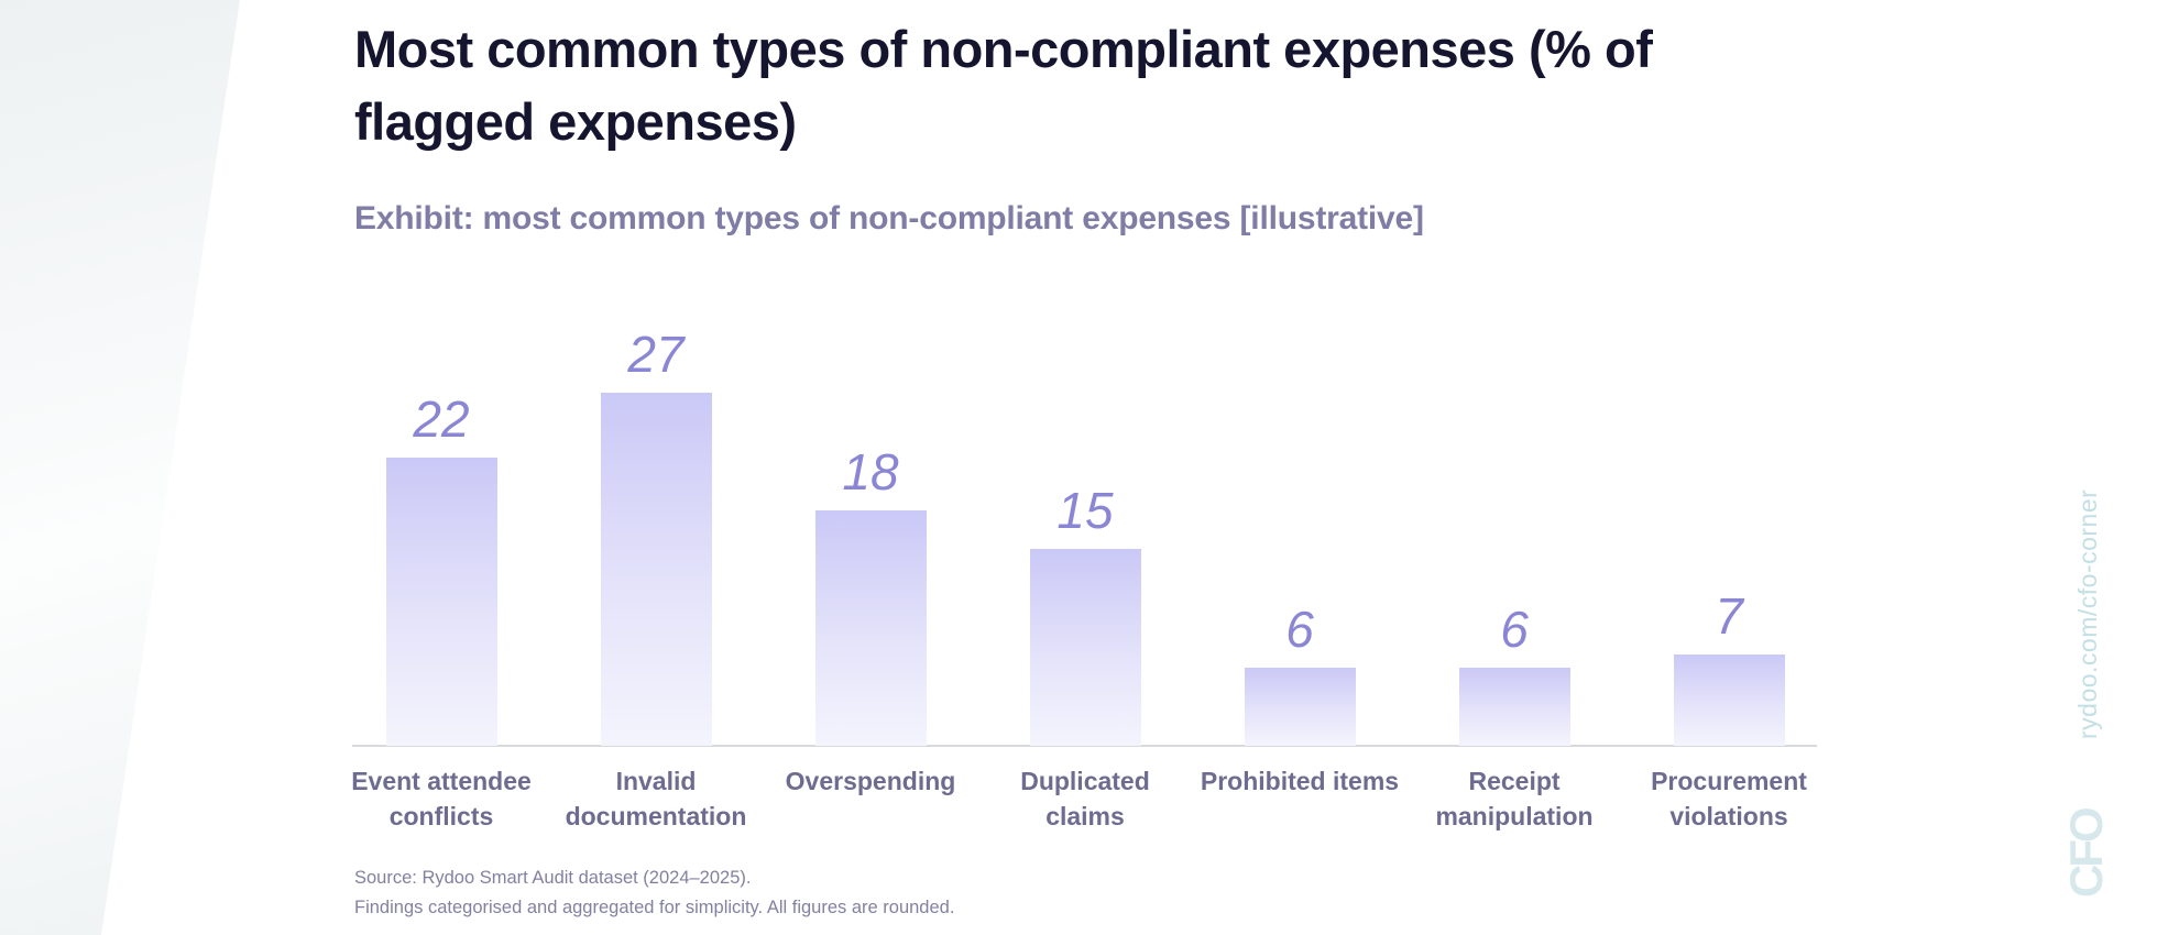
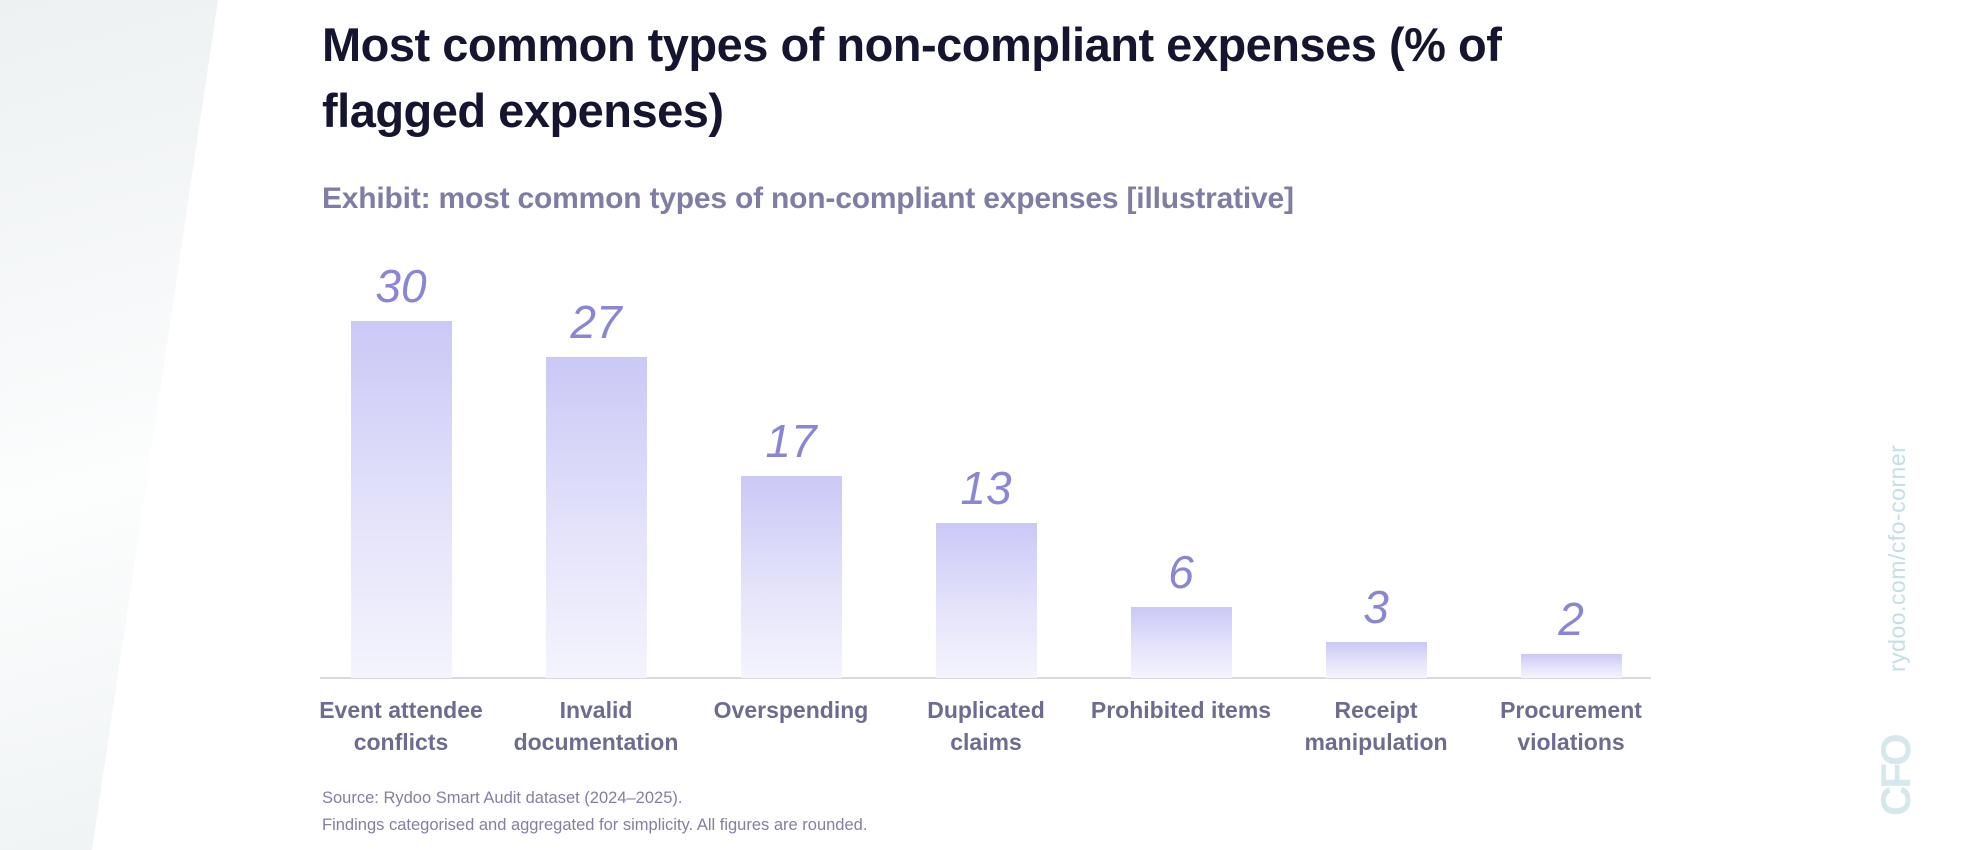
Event attendee conflicts: 22 -> 30
Overspending: 18 -> 17
Duplicated claims: 15 -> 13
Receipt manipulation: 6 -> 3
Procurement violations: 7 -> 2
